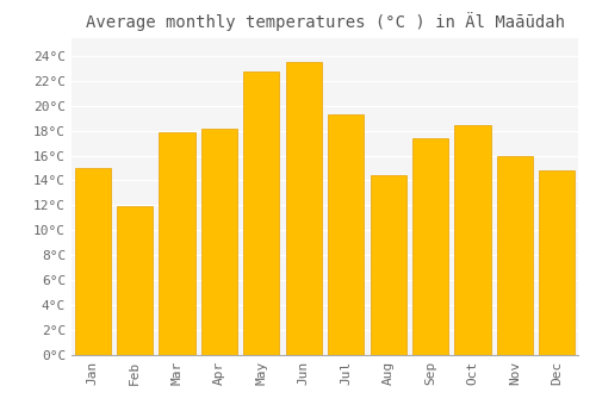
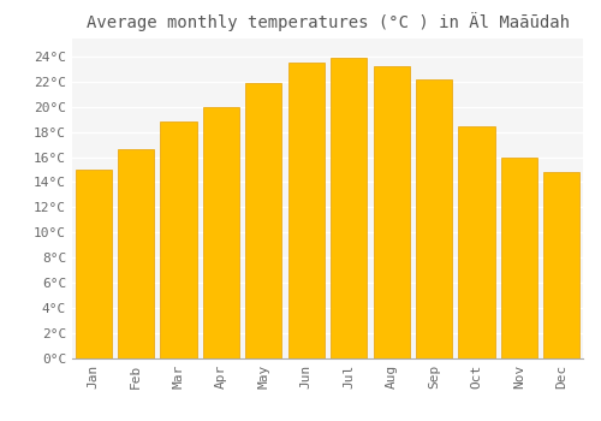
Feb: 11.9°C -> 16.6°C
Mar: 17.9°C -> 18.8°C
Apr: 18.2°C -> 20.0°C
May: 22.8°C -> 21.9°C
Jul: 19.3°C -> 23.9°C
Aug: 14.4°C -> 23.2°C
Sep: 17.4°C -> 22.2°C
